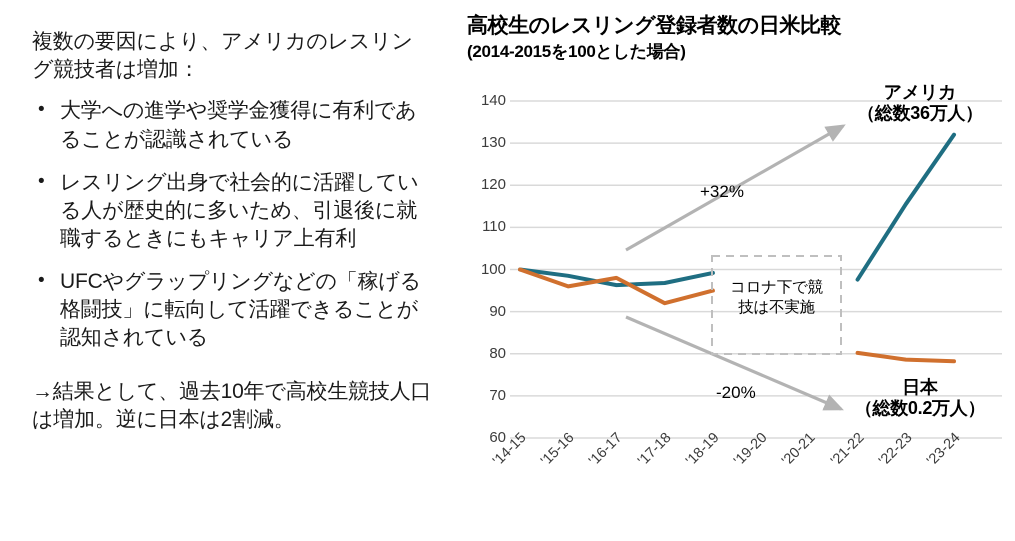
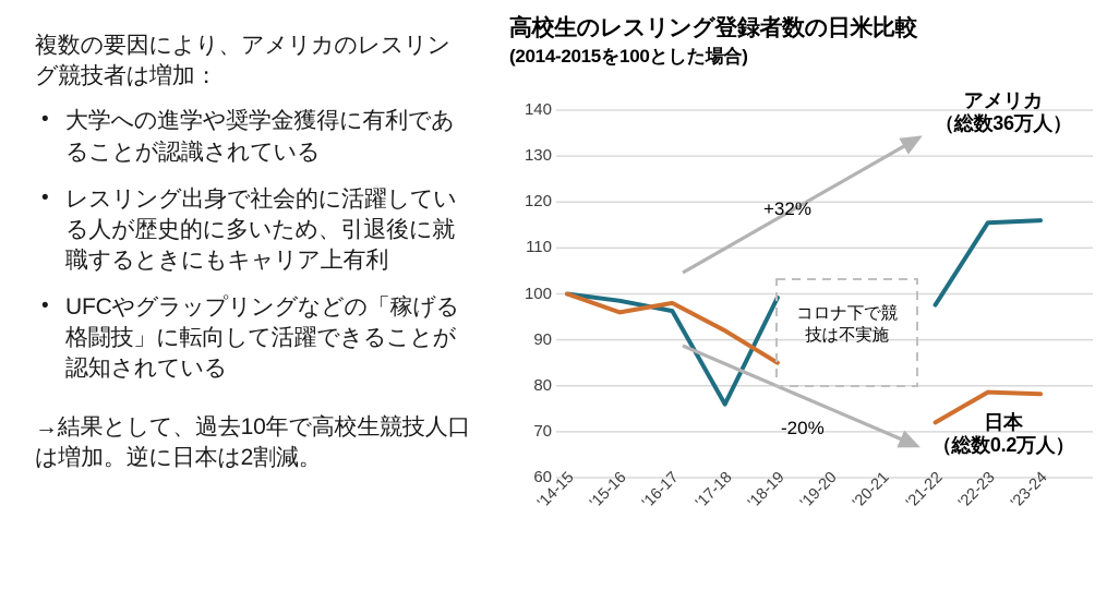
アメリカ/'17-18: 97 -> 76
日本/'18-19: 95 -> 85
日本/'21-22: 80 -> 72
アメリカ/'23-24: 132 -> 116
